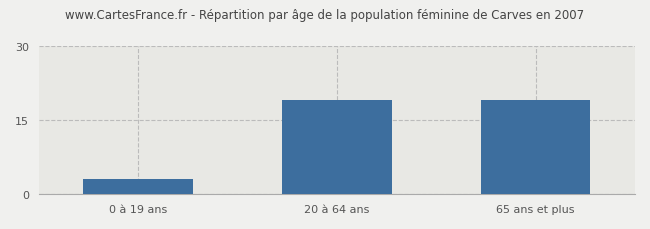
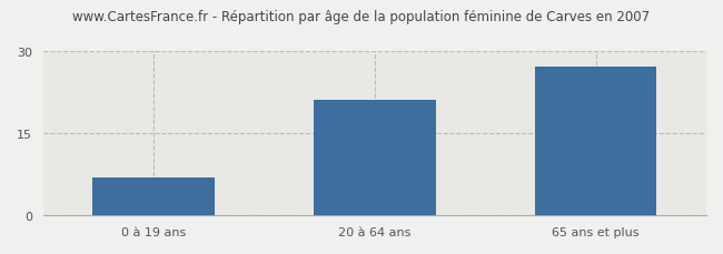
0 à 19 ans: 3 -> 7
20 à 64 ans: 19 -> 21
65 ans et plus: 19 -> 27
